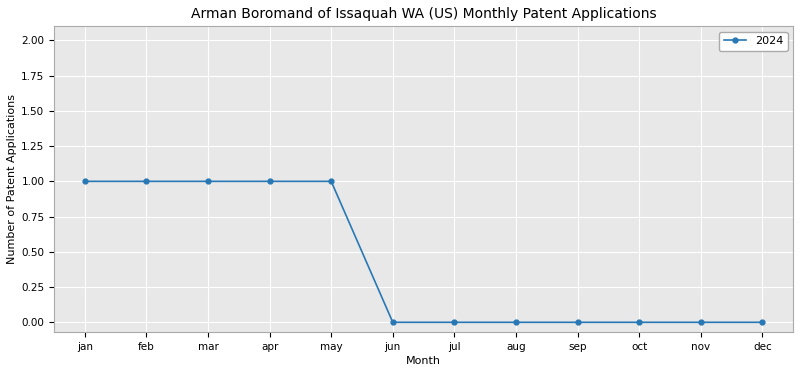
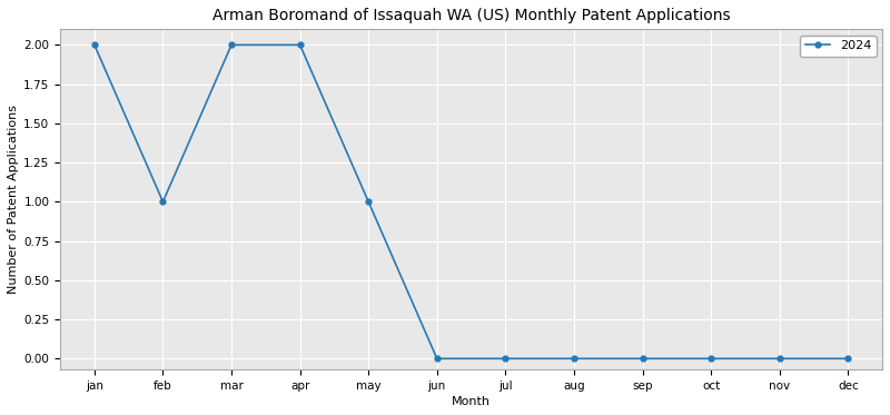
jan: 1 -> 2
mar: 1 -> 2
apr: 1 -> 2
